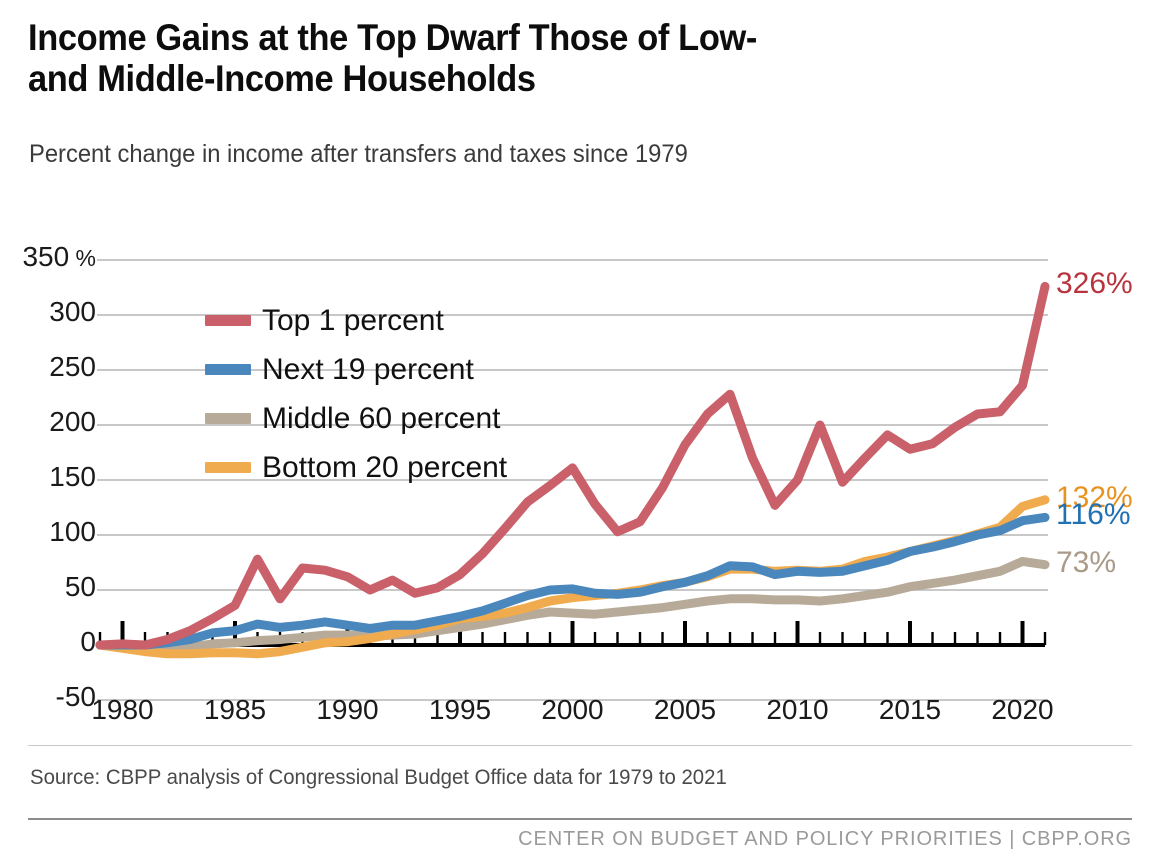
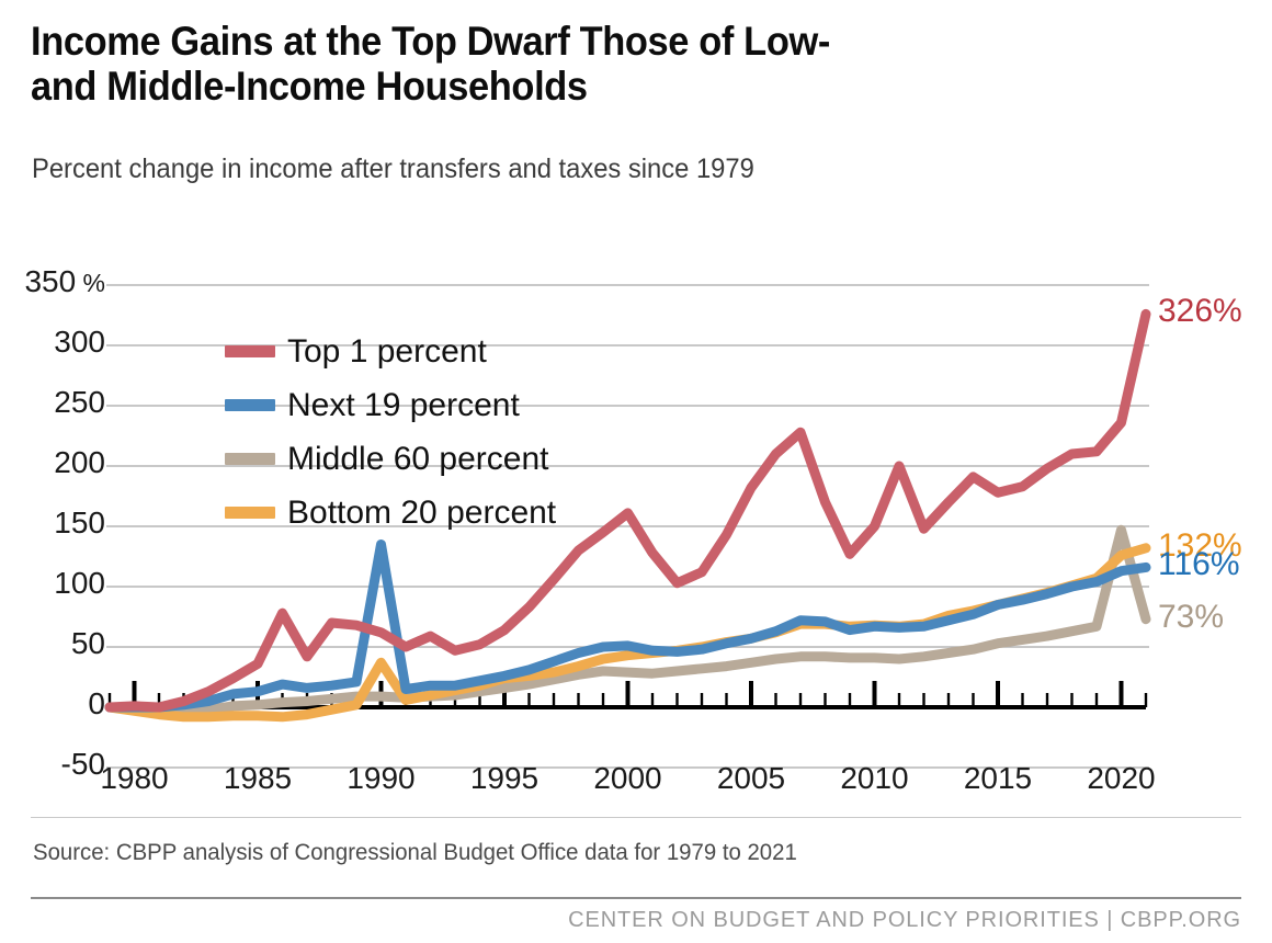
Next 19 percent/1990: 18 -> 135
Bottom 20 percent/1990: 3 -> 37
Middle 60 percent/2020: 76 -> 147
